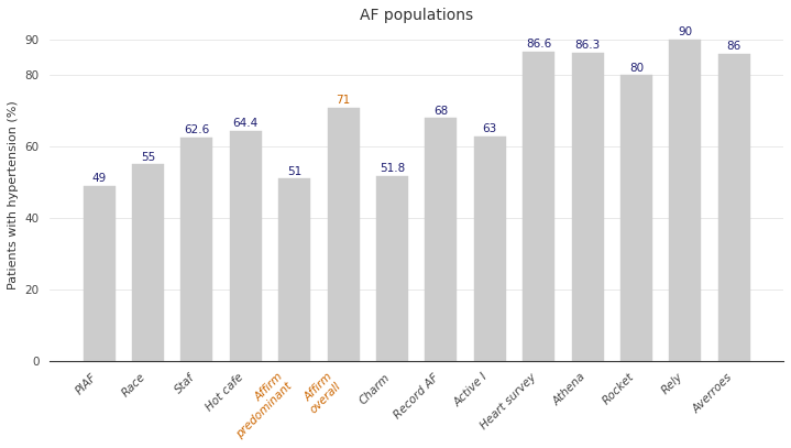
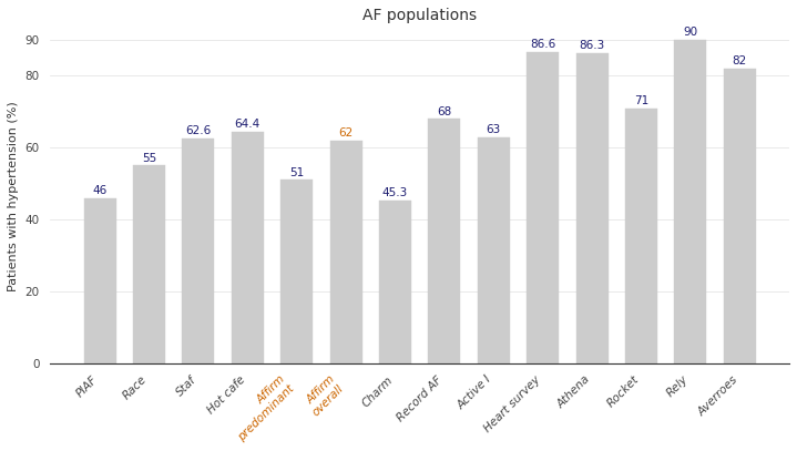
PIAF: 49 -> 46
Affirm overall: 71 -> 62
Charm: 51.8 -> 45.3
Rocket: 80 -> 71
Averroes: 86 -> 82
